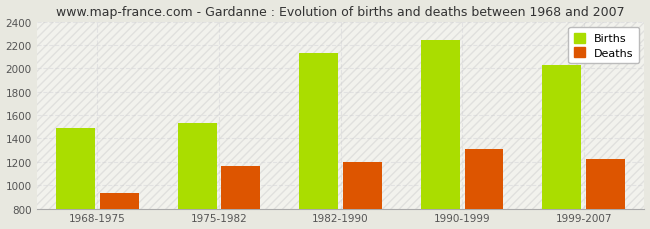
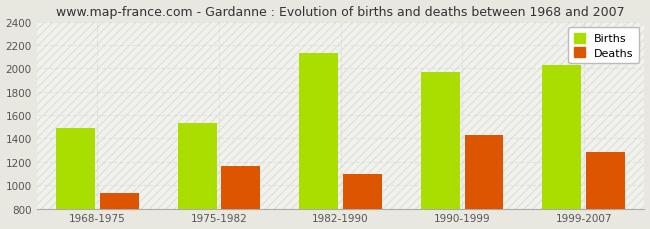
Deaths/1982-1990: 1200 -> 1100
Births/1990-1999: 2240 -> 1970
Deaths/1990-1999: 1310 -> 1430
Deaths/1999-2007: 1220 -> 1280
